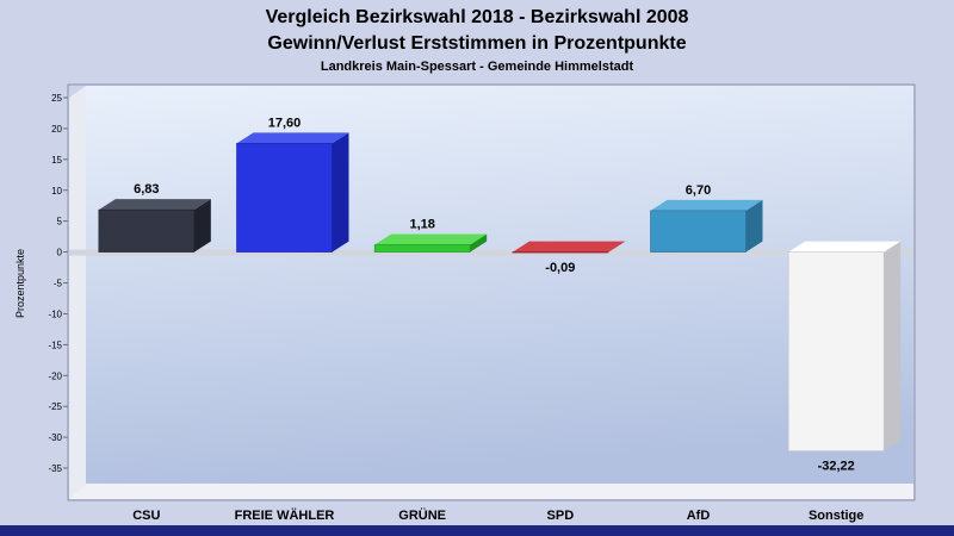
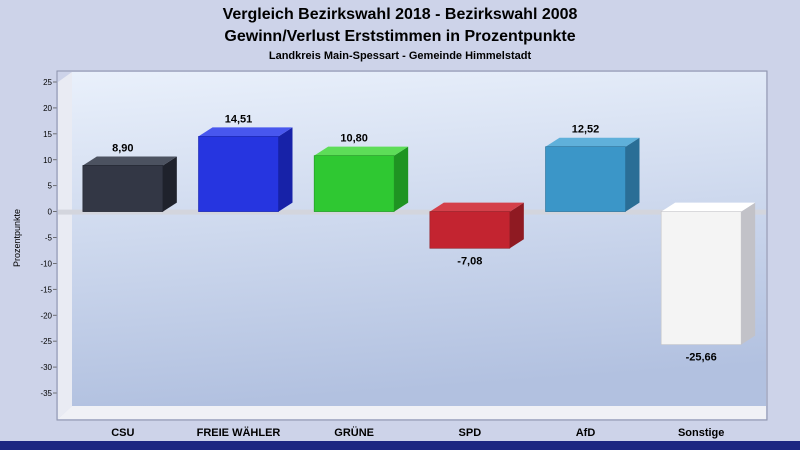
CSU: 6,83 -> 8,90
FREIE WÄHLER: 17,60 -> 14,51
GRÜNE: 1,18 -> 10,80
SPD: -0,09 -> -7,08
AfD: 6,70 -> 12,52
Sonstige: -32,22 -> -25,66
